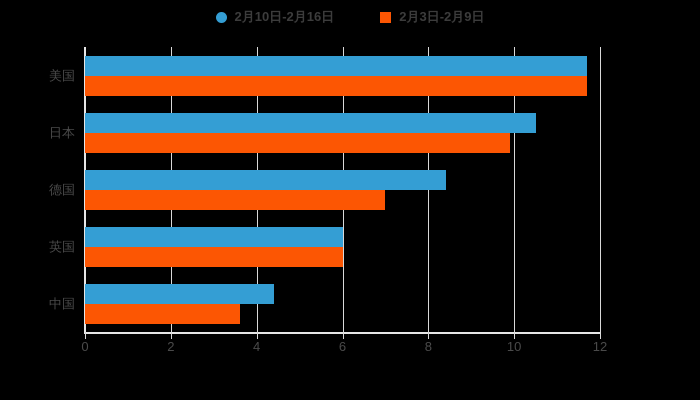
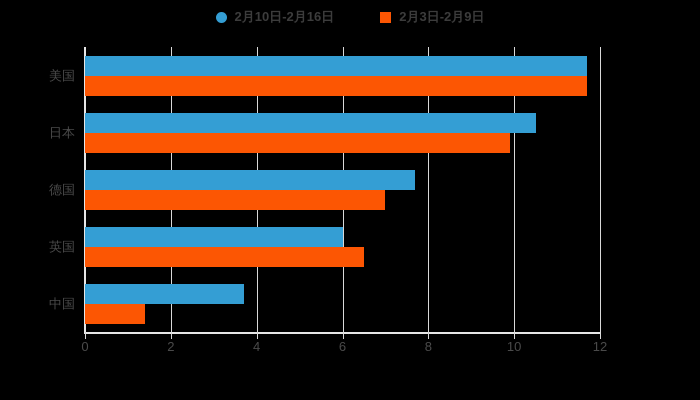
2月10日-2月16日/德国: 8.4 -> 7.7
2月3日-2月9日/英国: 6.0 -> 6.5
2月10日-2月16日/中国: 4.4 -> 3.7
2月3日-2月9日/中国: 3.6 -> 1.4
